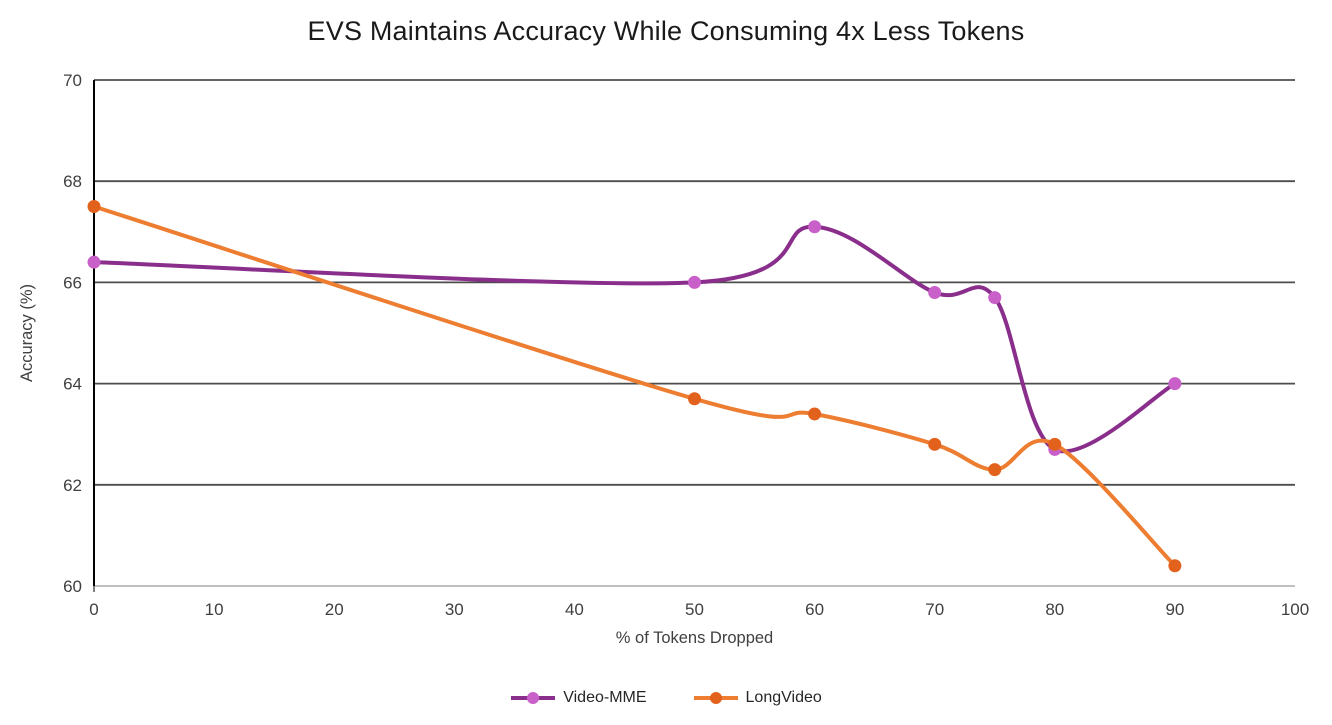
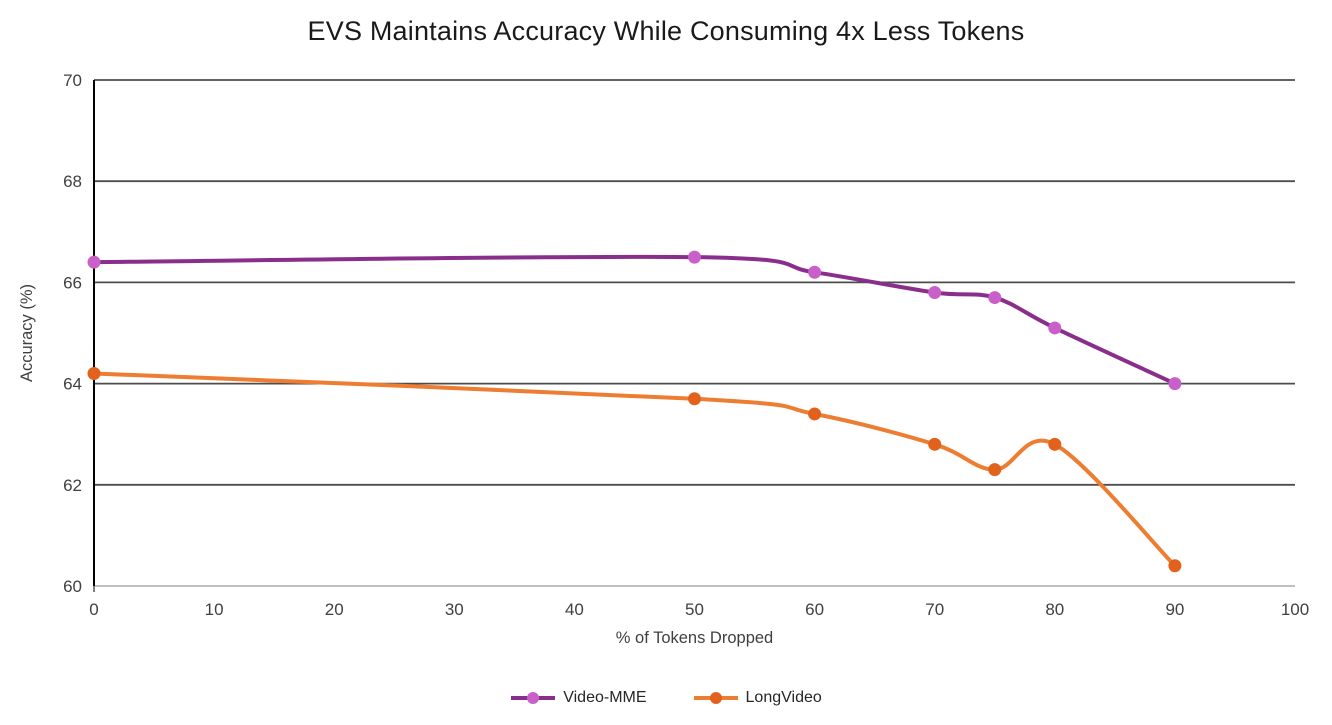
LongVideo/0: 67.5 -> 64.2
Video-MME/50: 66.0 -> 66.5
Video-MME/60: 67.1 -> 66.2
Video-MME/80: 62.7 -> 65.1
